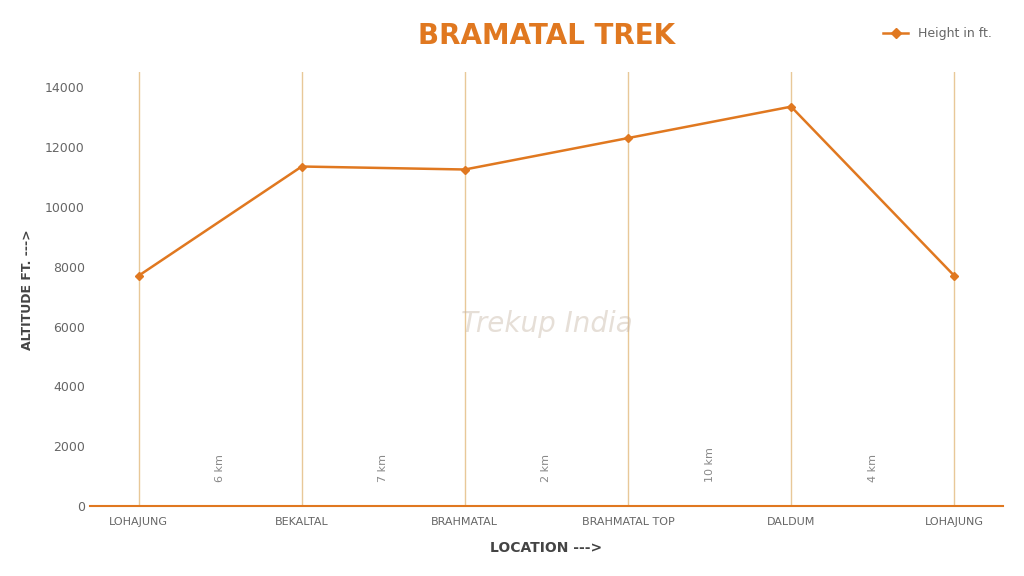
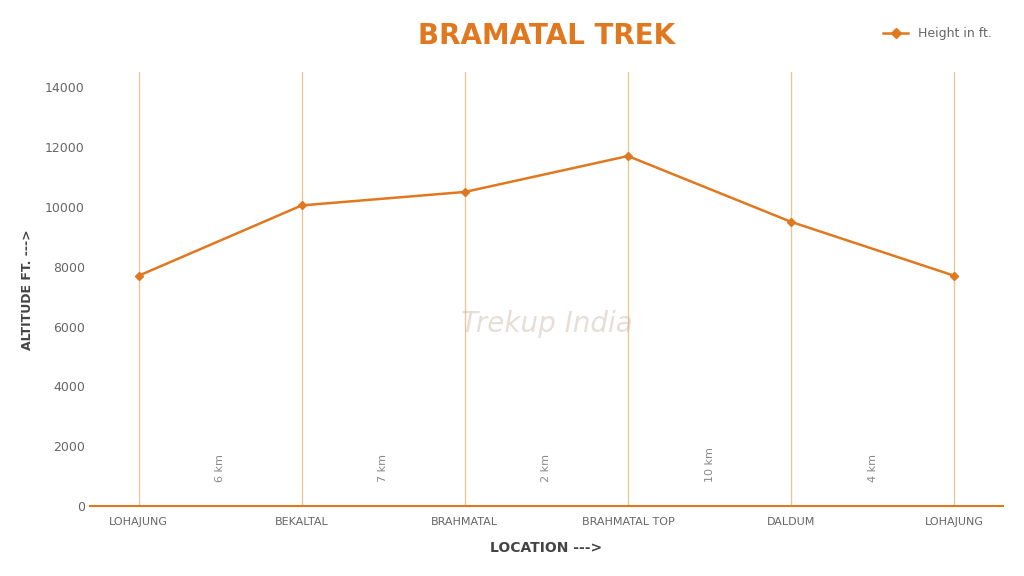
BEKALTAL: 11350 -> 10050
BRAHMATAL: 11250 -> 10500
BRAHMATAL TOP: 12300 -> 11700
DALDUM: 13350 -> 9500
